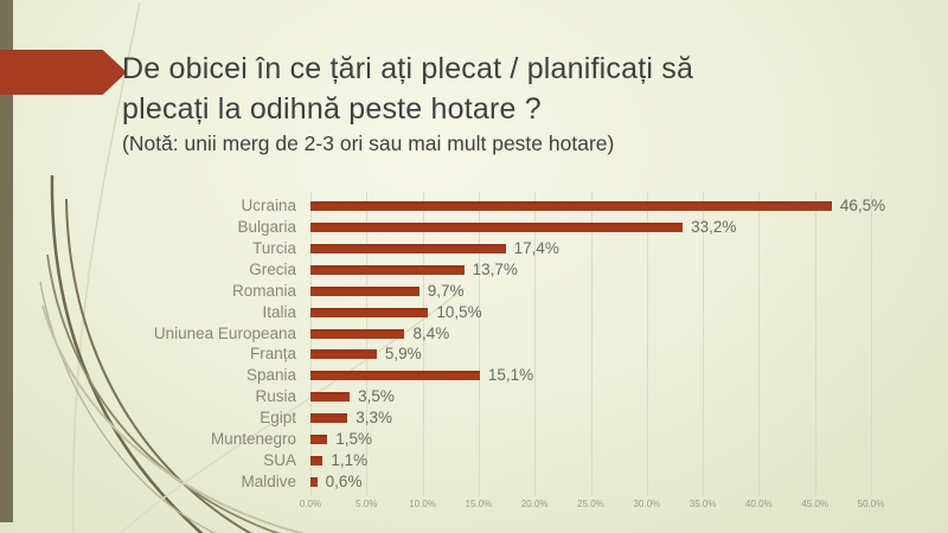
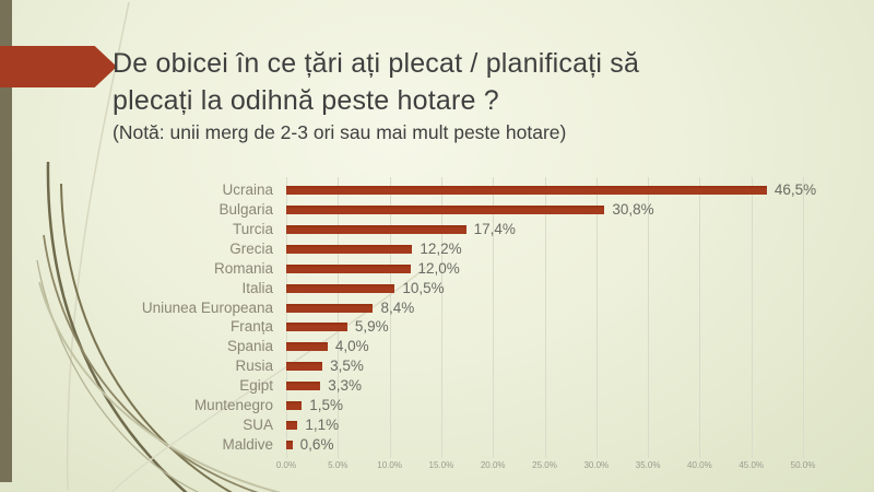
Bulgaria: 33,2% -> 30,8%
Grecia: 13,7% -> 12,2%
Romania: 9,7% -> 12,0%
Spania: 15,1% -> 4,0%
